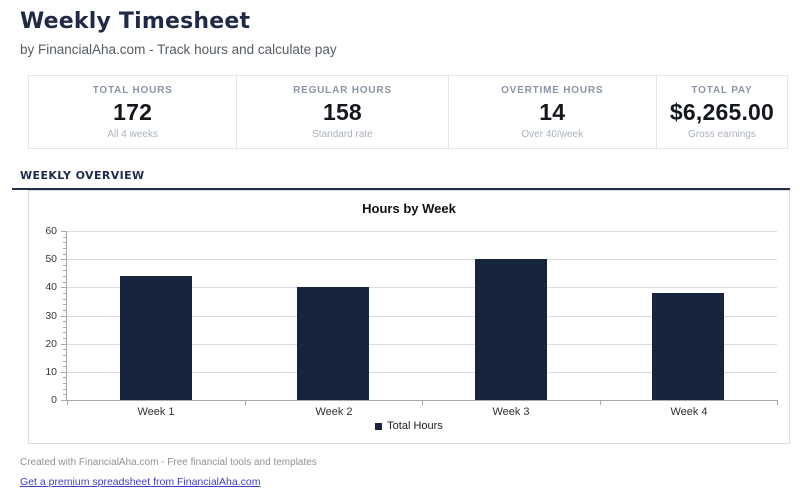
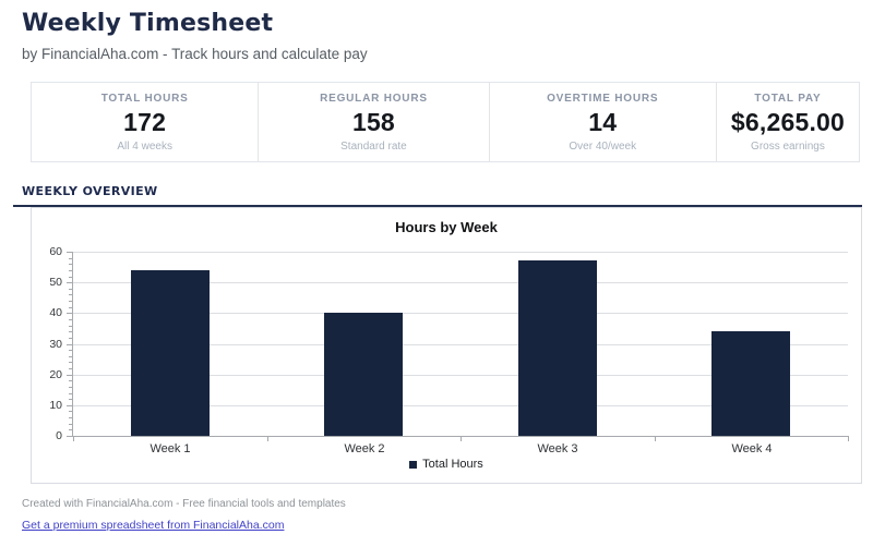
Week 1: 44 -> 54
Week 3: 50 -> 57
Week 4: 38 -> 34
